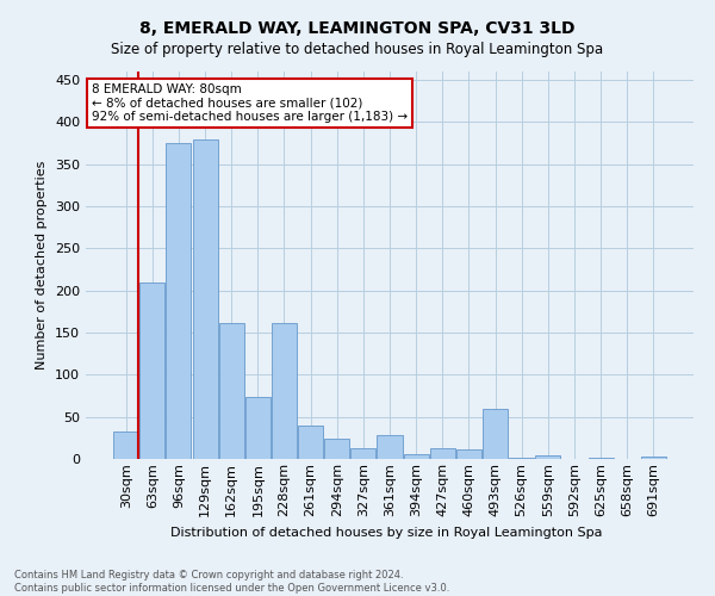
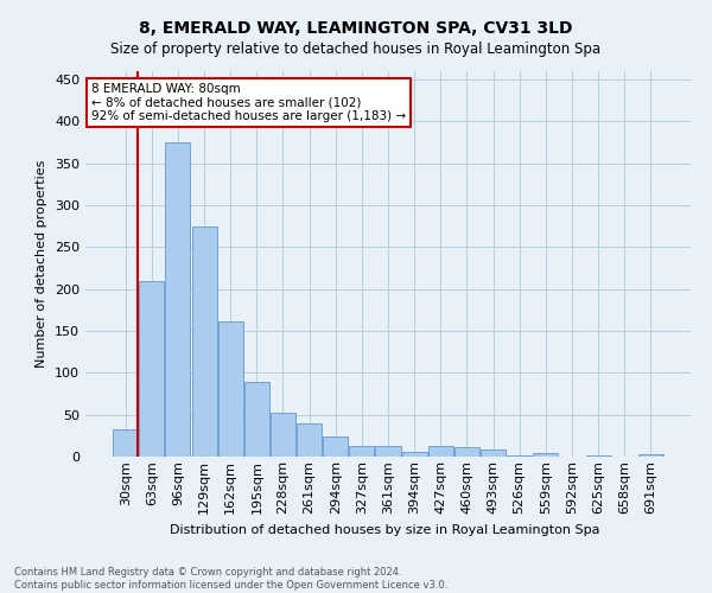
129sqm: 380 -> 275
195sqm: 74 -> 89
228sqm: 162 -> 52
361sqm: 28 -> 13
493sqm: 60 -> 9
